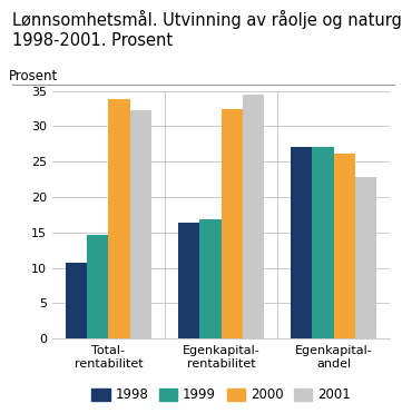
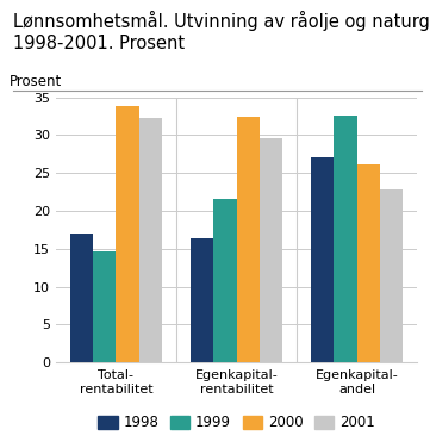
1998/Total- rentabilitet: 10.7 -> 17.0
1999/Egenkapital- rentabilitet: 16.8 -> 21.6
2001/Egenkapital- rentabilitet: 34.5 -> 29.6
1999/Egenkapital- andel: 27.1 -> 32.6
